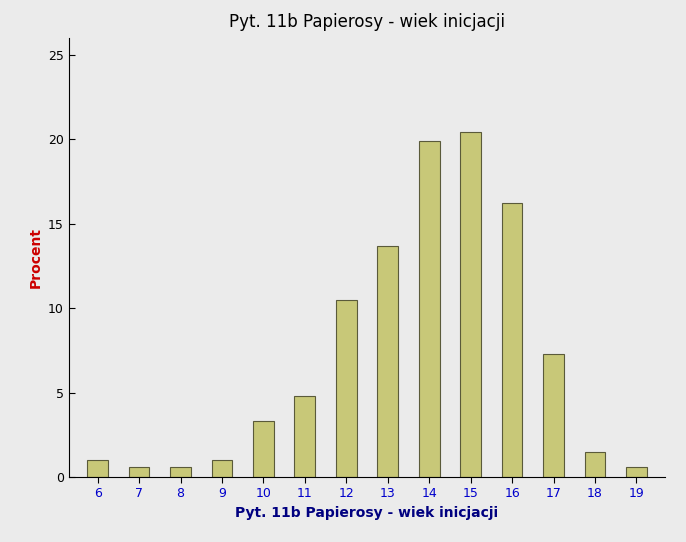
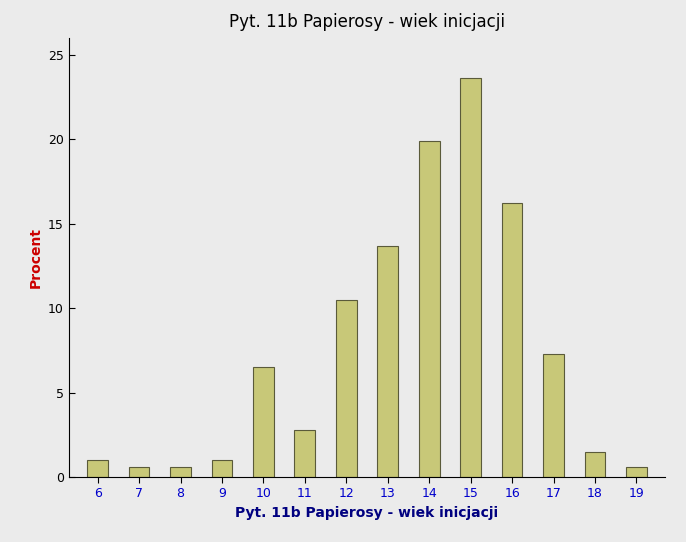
10: 3.3 -> 6.5
11: 4.8 -> 2.8
15: 20.4 -> 23.6
